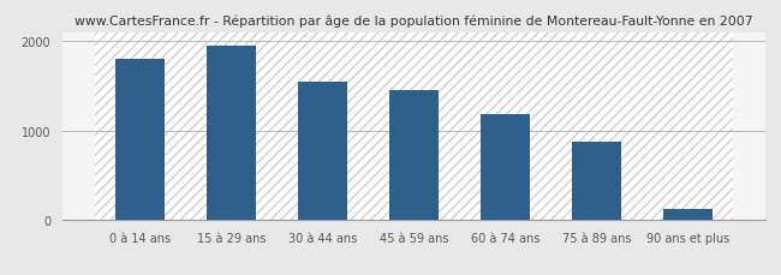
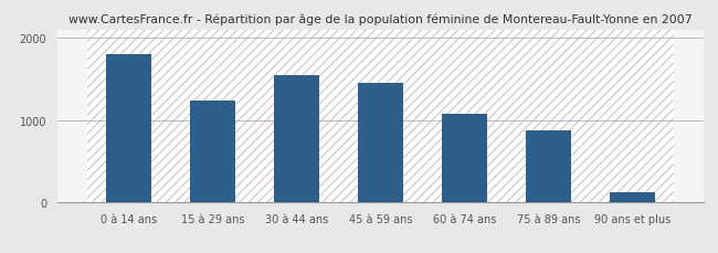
15 à 29 ans: 1950 -> 1240
60 à 74 ans: 1180 -> 1080
